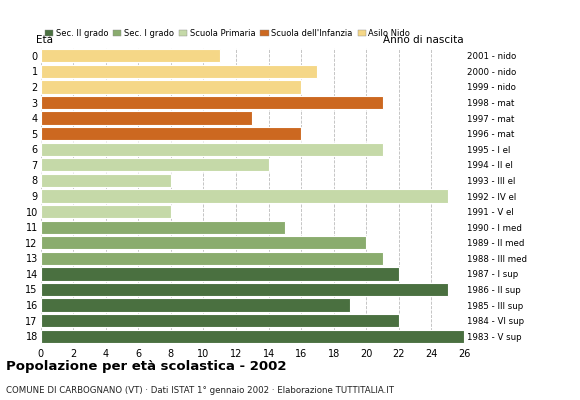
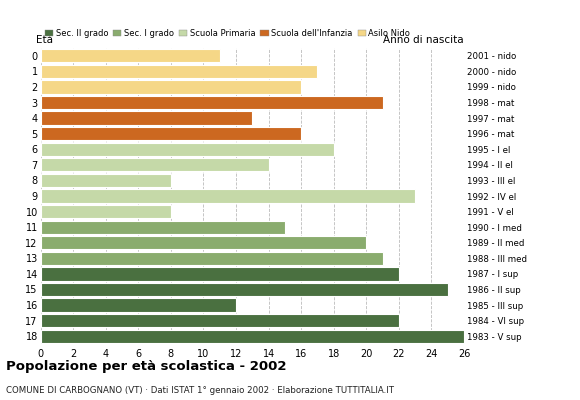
6: 21 -> 18
9: 25 -> 23
16: 19 -> 12
